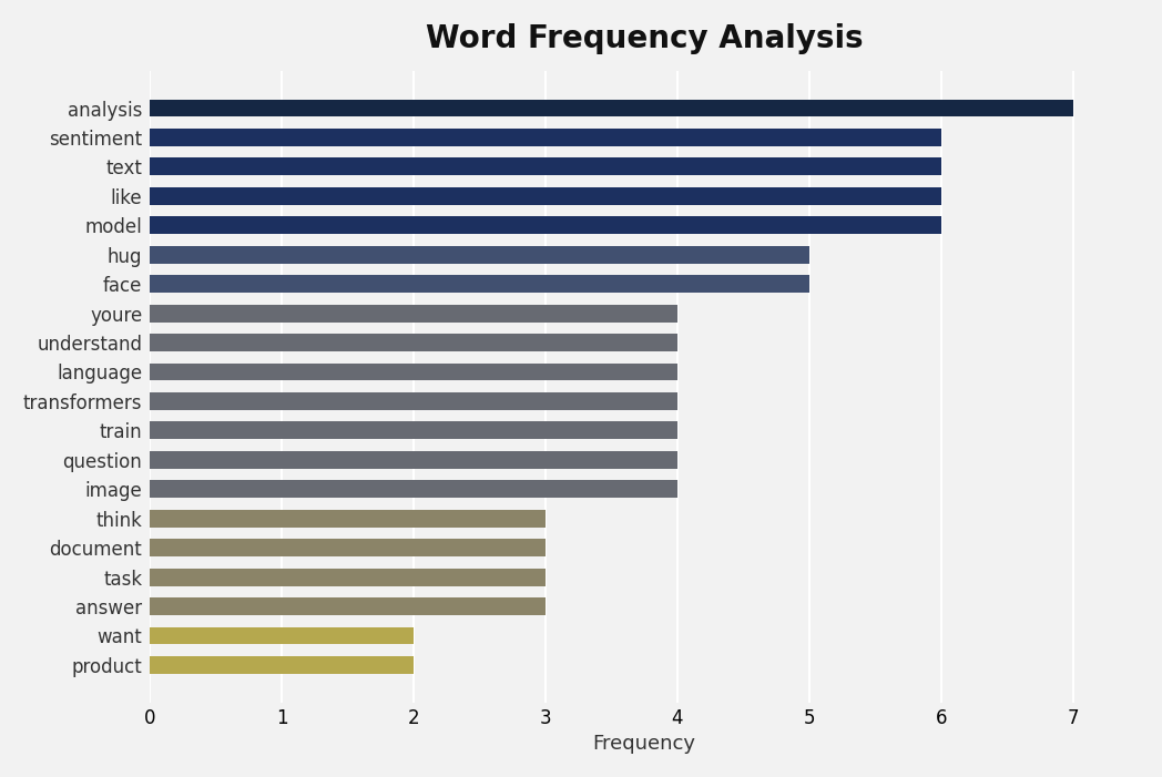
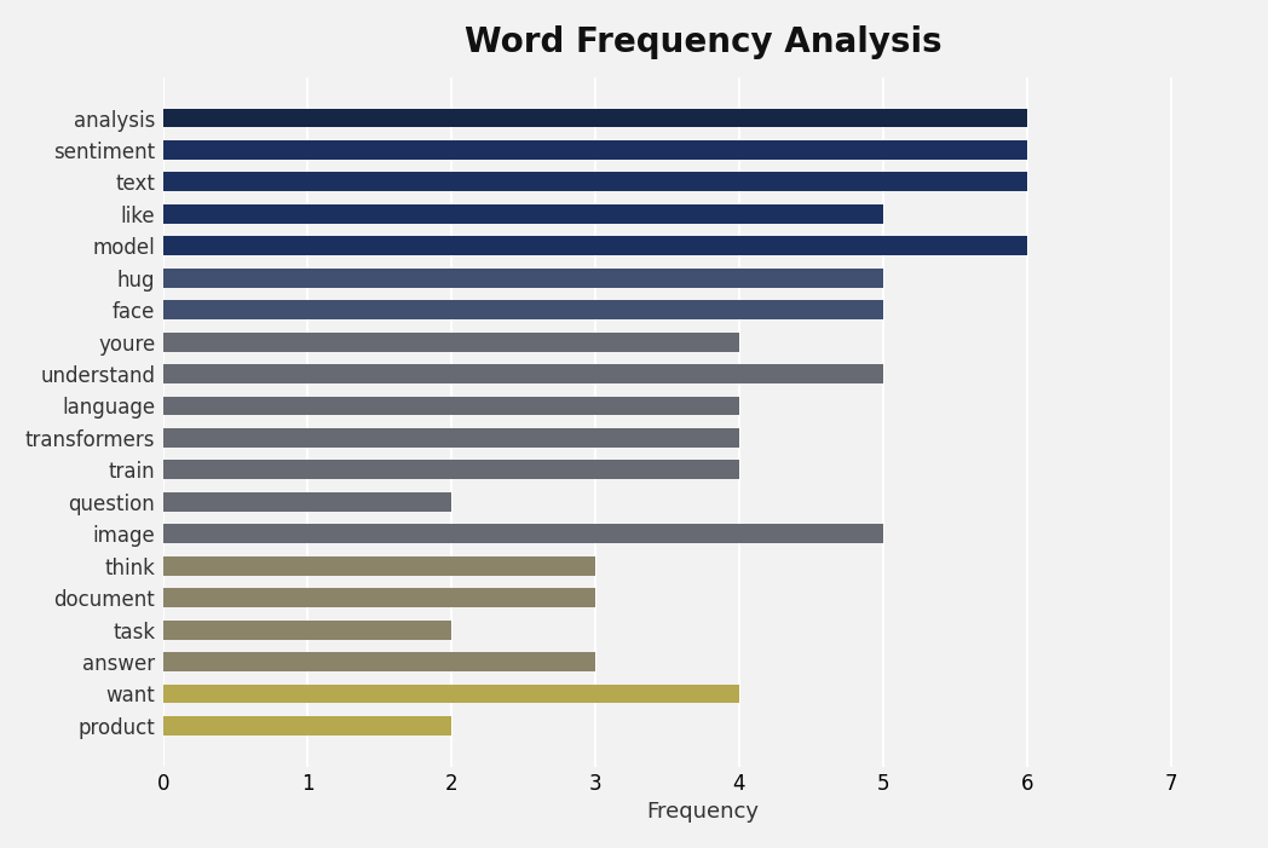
analysis: 7 -> 6
like: 6 -> 5
understand: 4 -> 5
question: 4 -> 2
image: 4 -> 5
task: 3 -> 2
want: 2 -> 4
